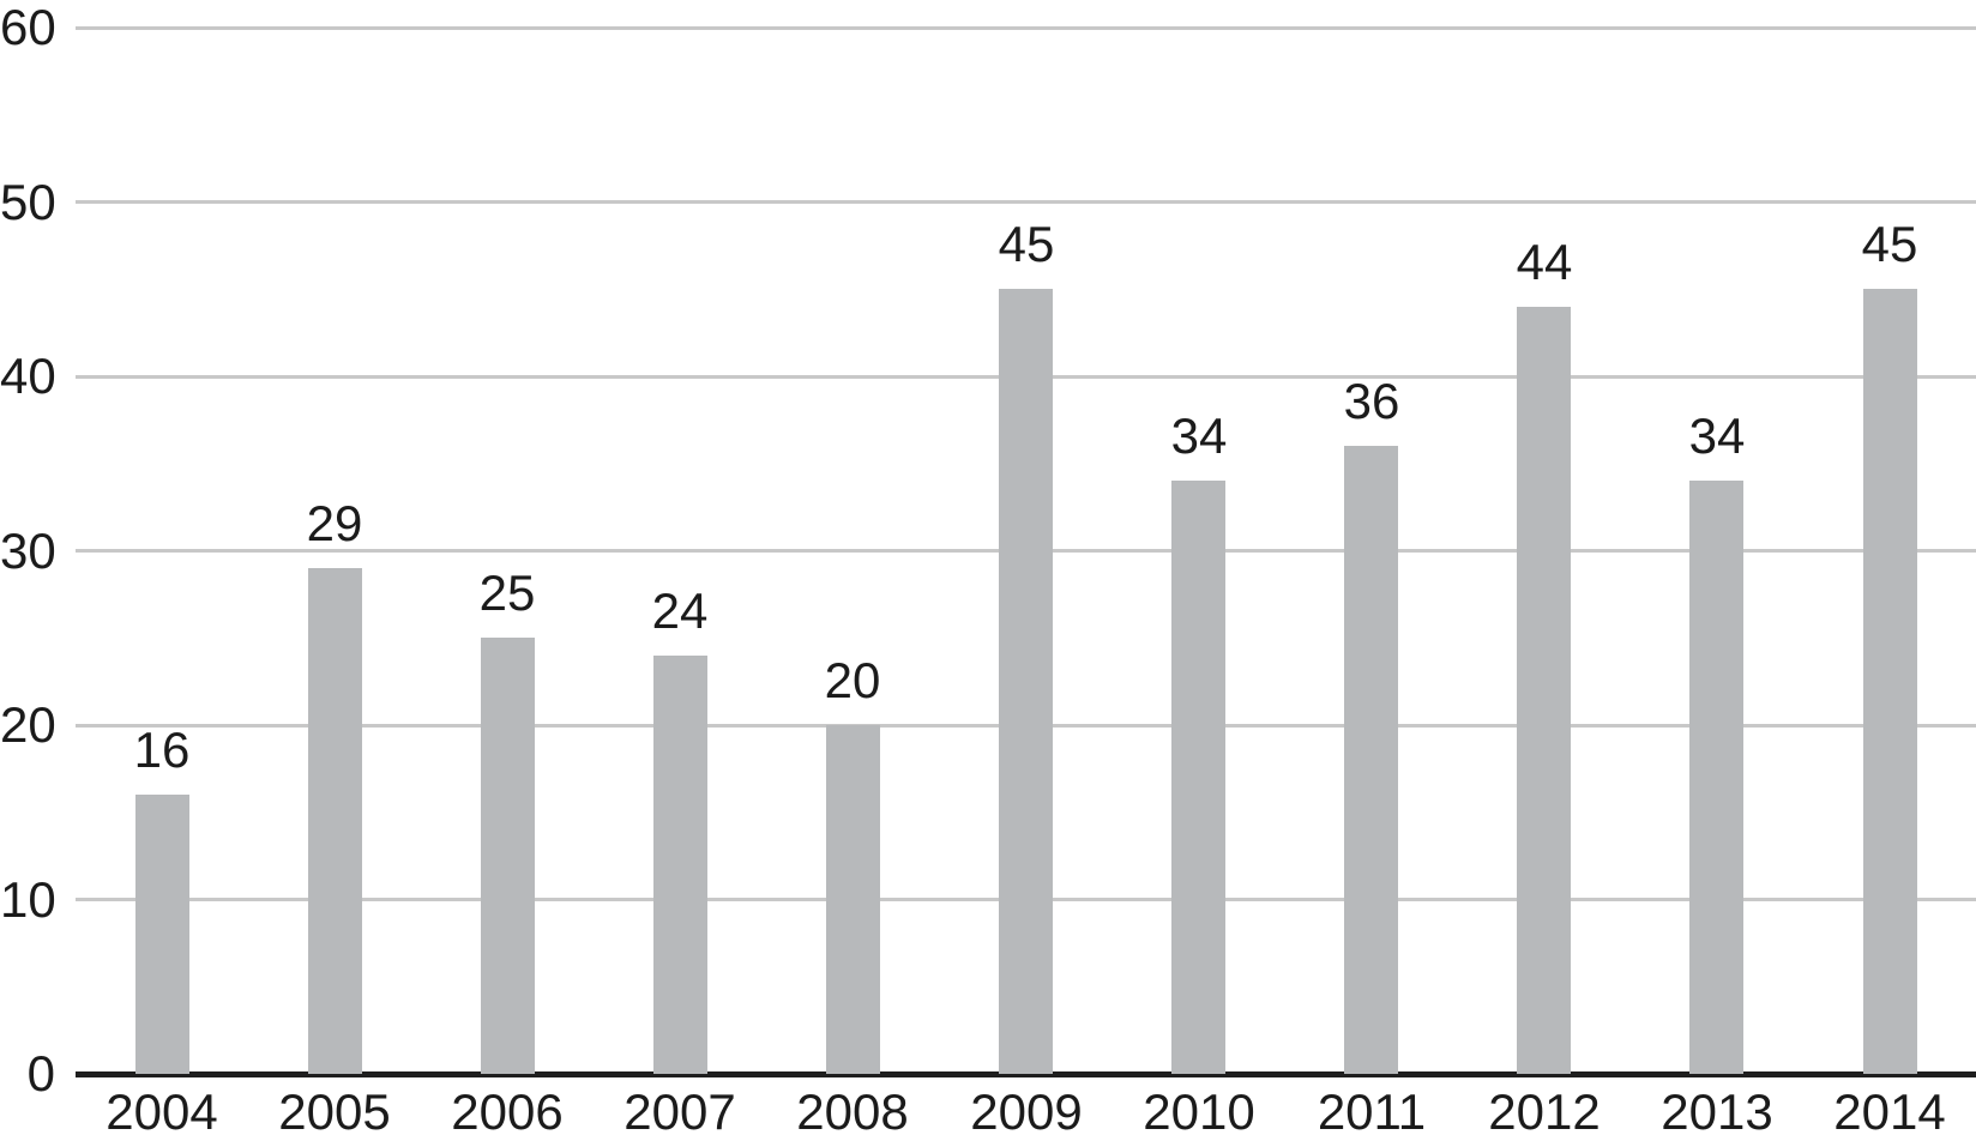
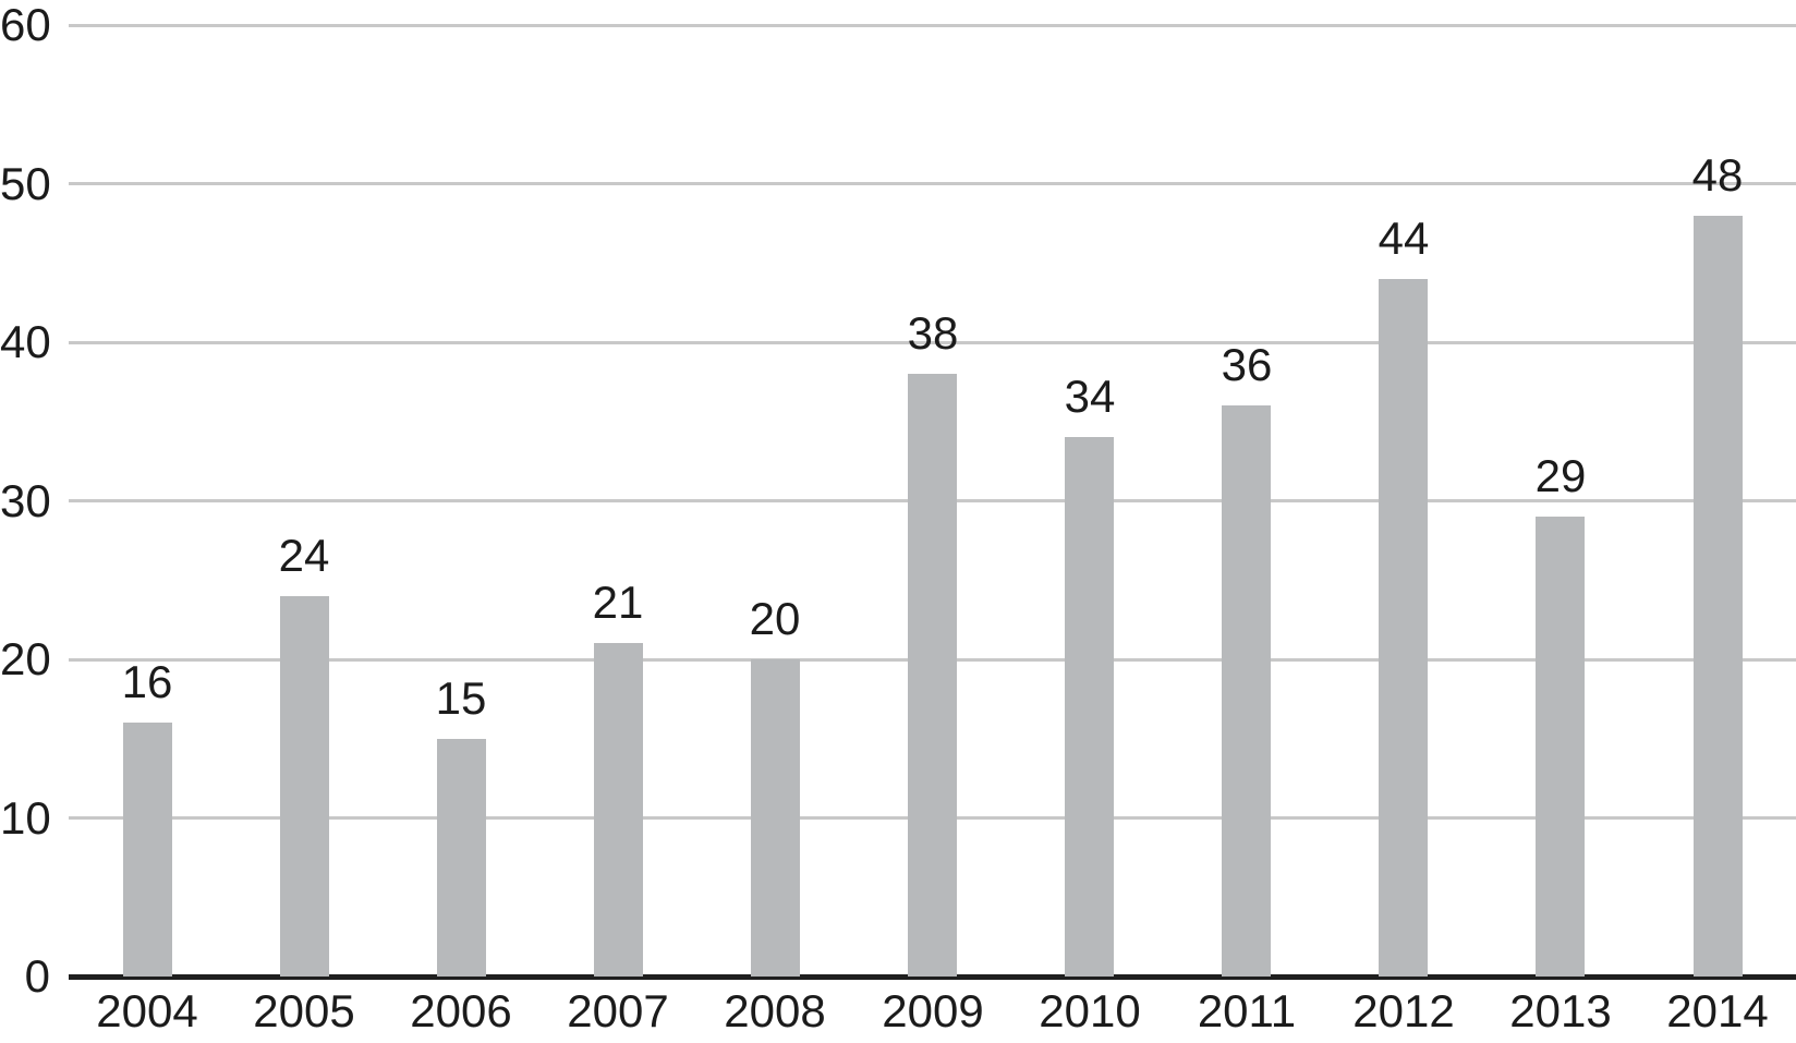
2005: 29 -> 24
2006: 25 -> 15
2007: 24 -> 21
2009: 45 -> 38
2013: 34 -> 29
2014: 45 -> 48
